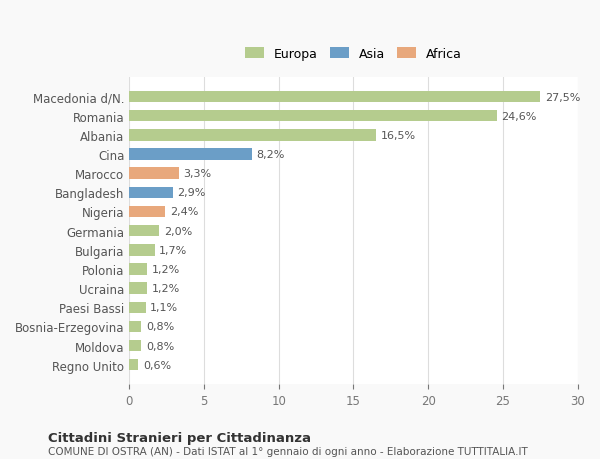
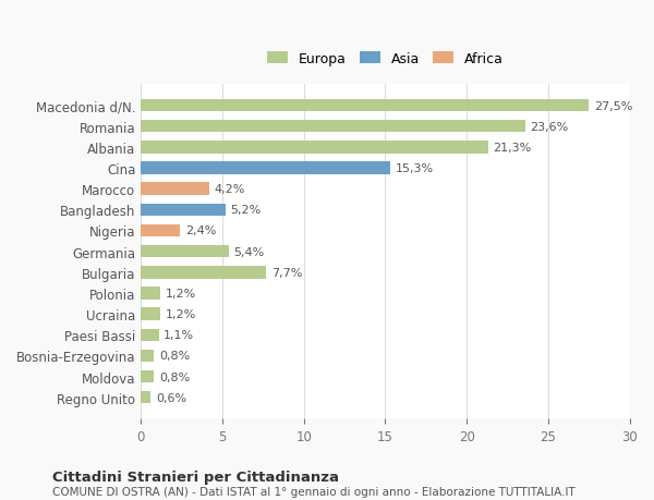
Romania: 24,6% -> 23,6%
Albania: 16,5% -> 21,3%
Cina: 8,2% -> 15,3%
Marocco: 3,3% -> 4,2%
Bangladesh: 2,9% -> 5,2%
Germania: 2,0% -> 5,4%
Bulgaria: 1,7% -> 7,7%
